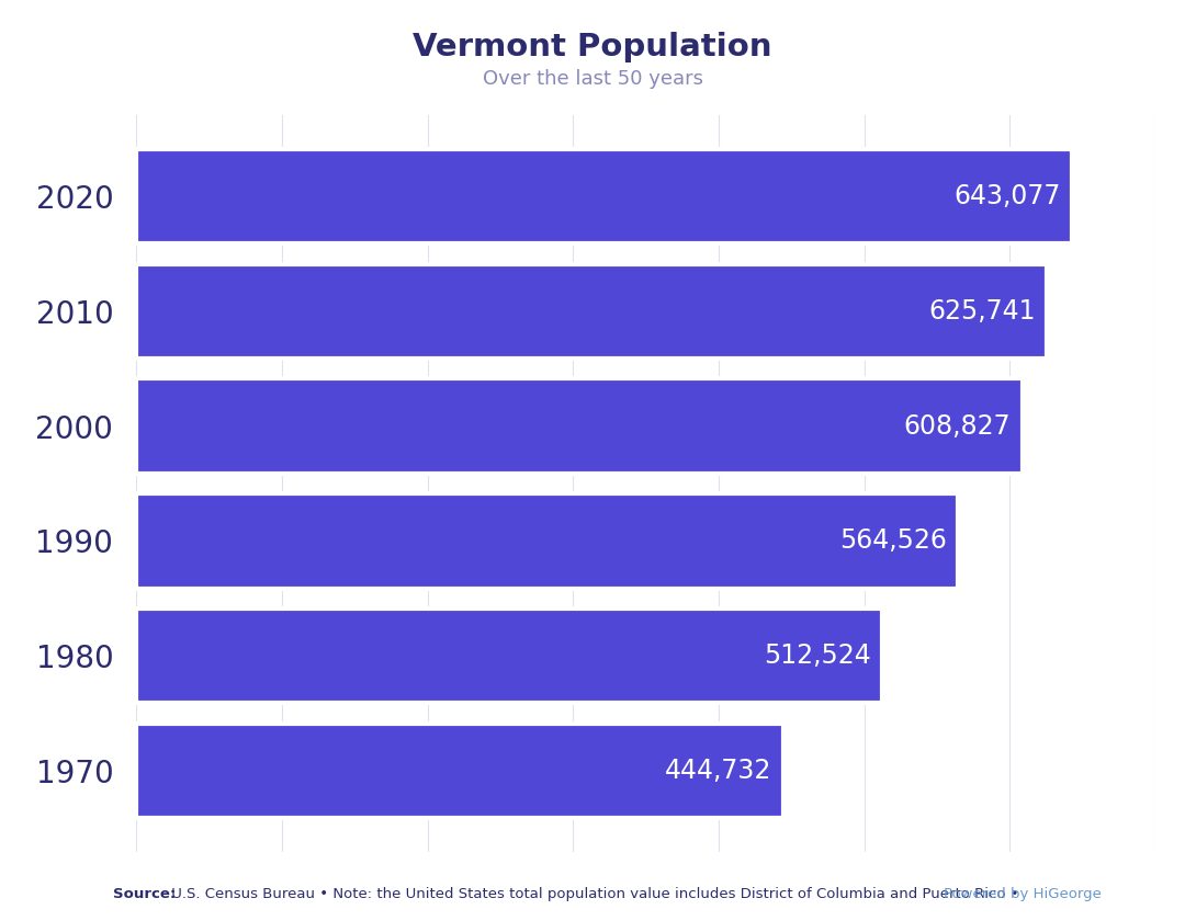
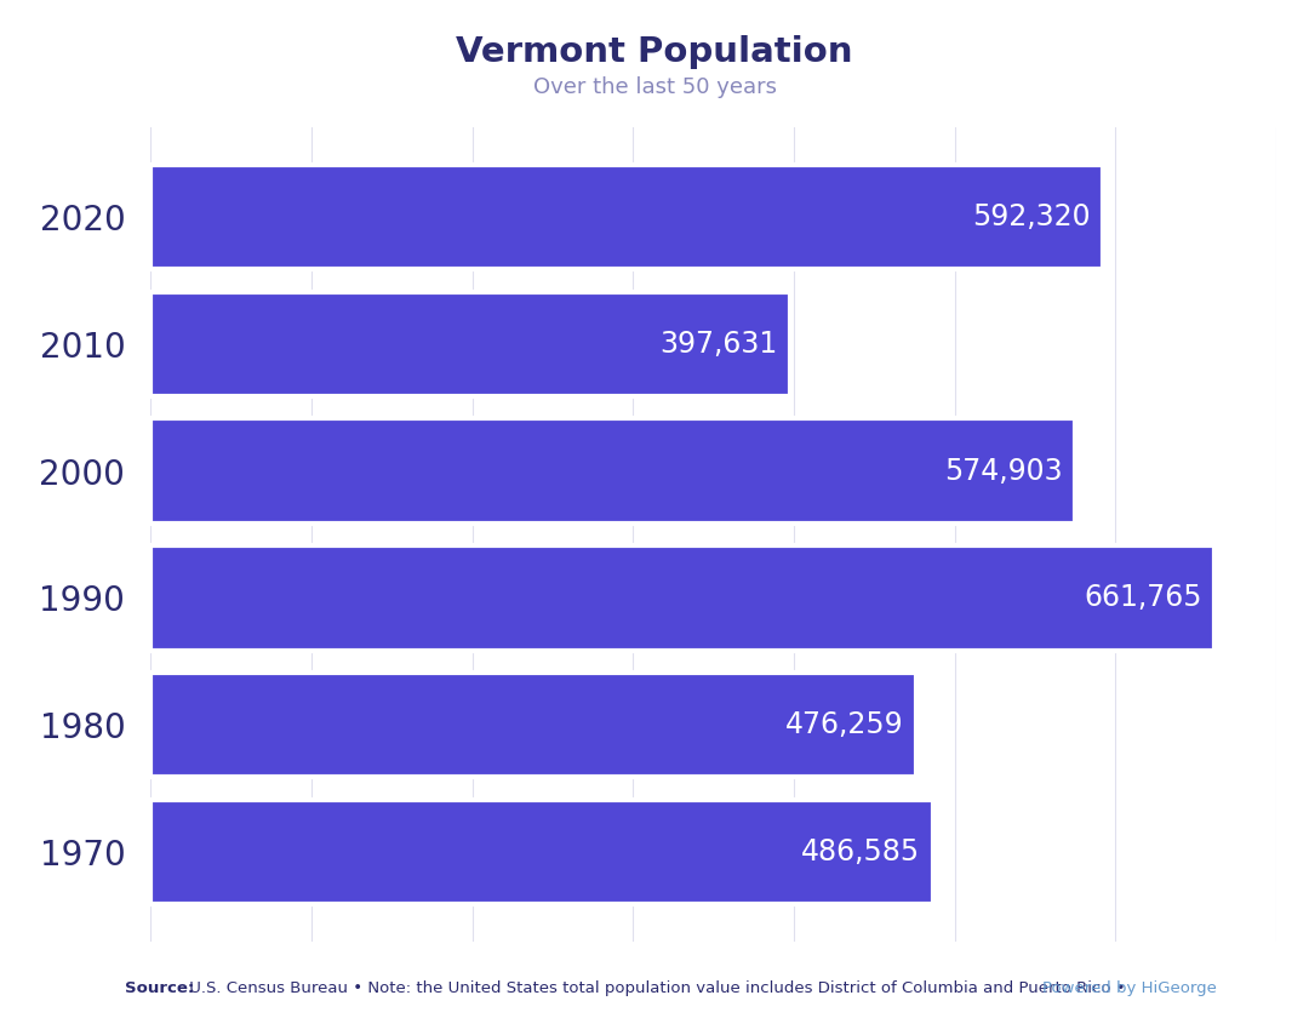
2020: 643,077 -> 592,320
2010: 625,741 -> 397,631
2000: 608,827 -> 574,903
1990: 564,526 -> 661,765
1980: 512,524 -> 476,259
1970: 444,732 -> 486,585
